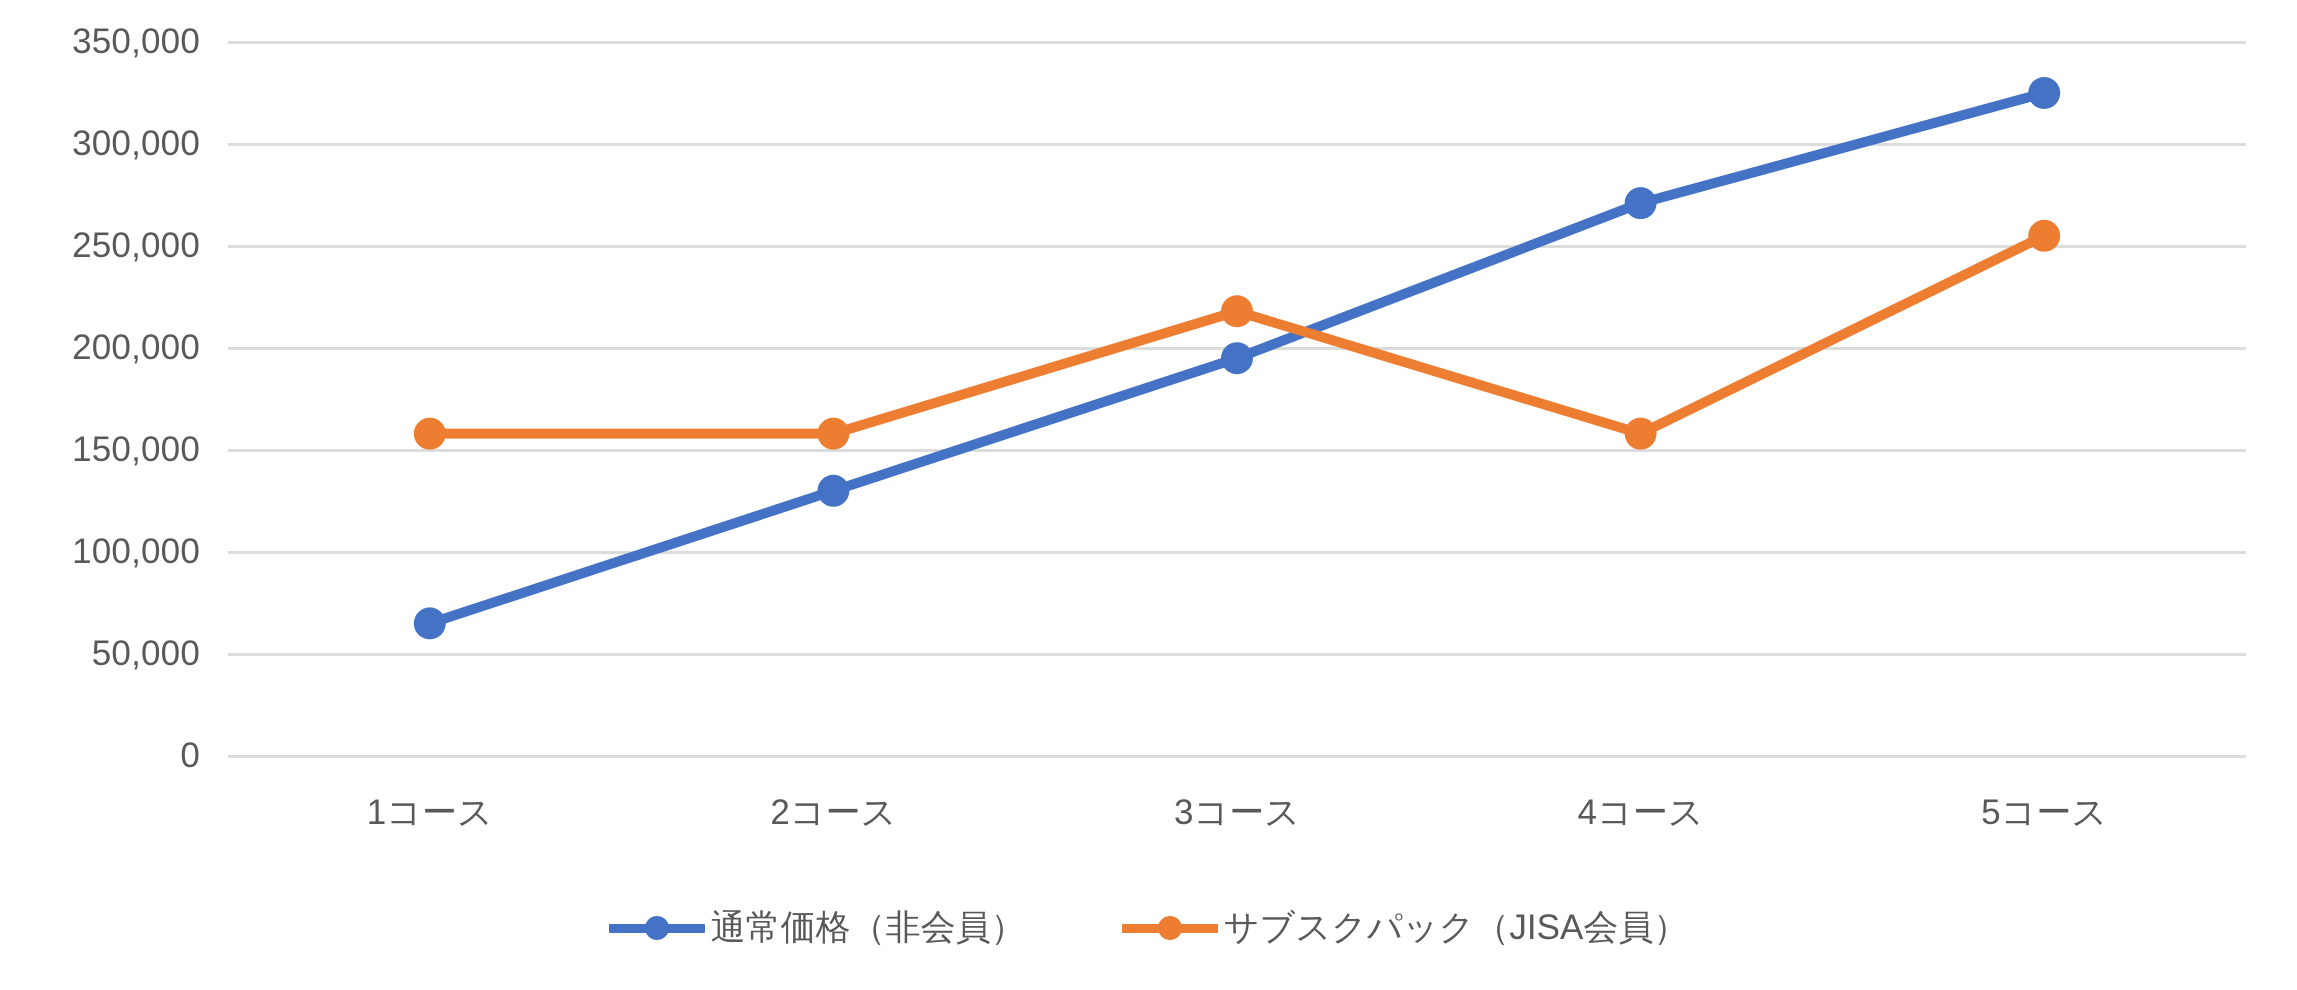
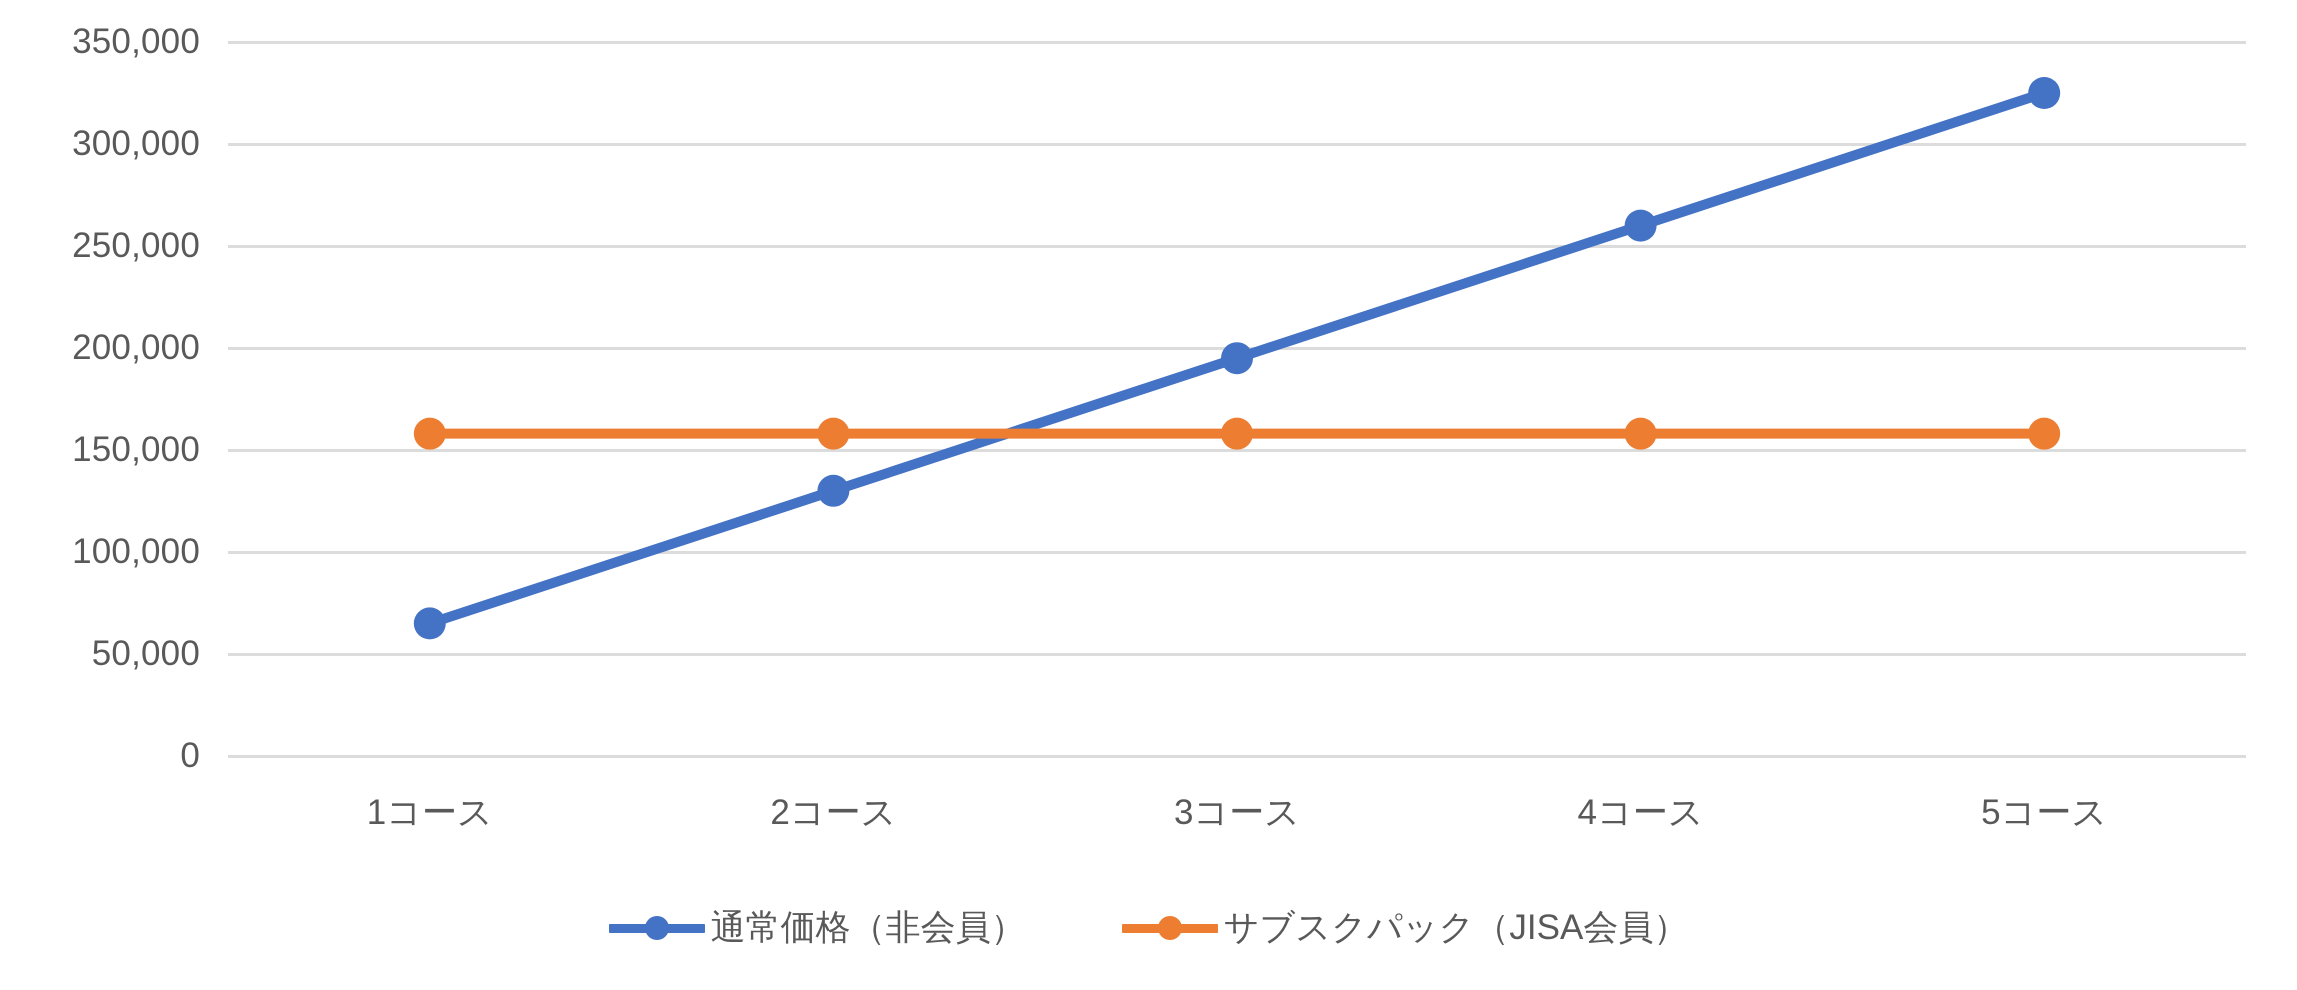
サブスクパック（JISA会員）/3コース: 218000 -> 158000
通常価格（非会員）/4コース: 271000 -> 260000
サブスクパック（JISA会員）/5コース: 255000 -> 158000
